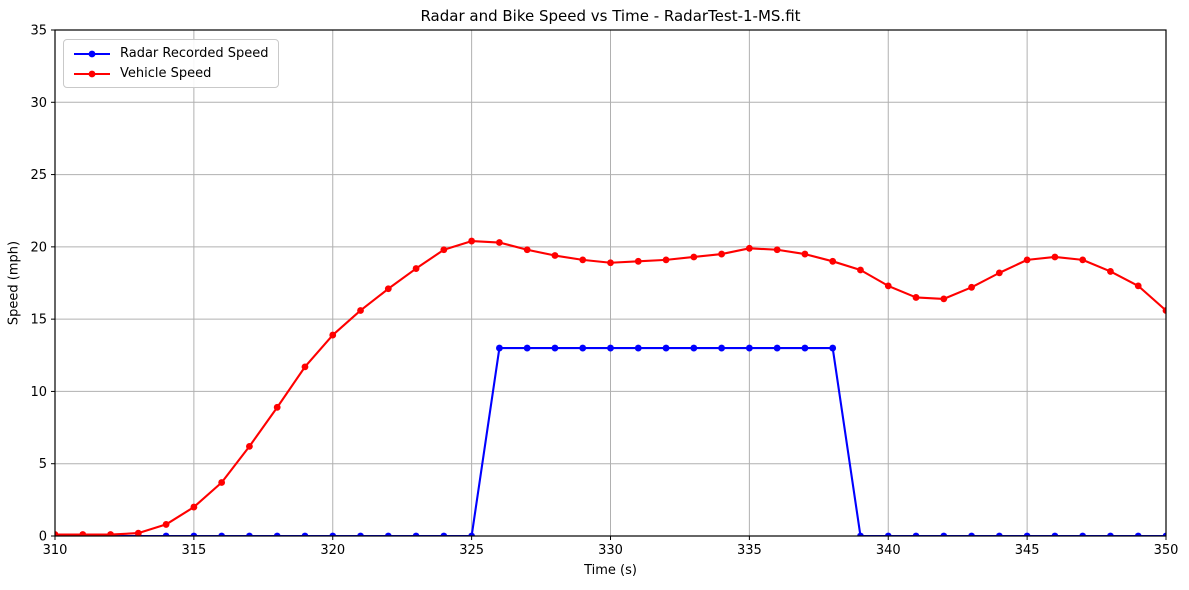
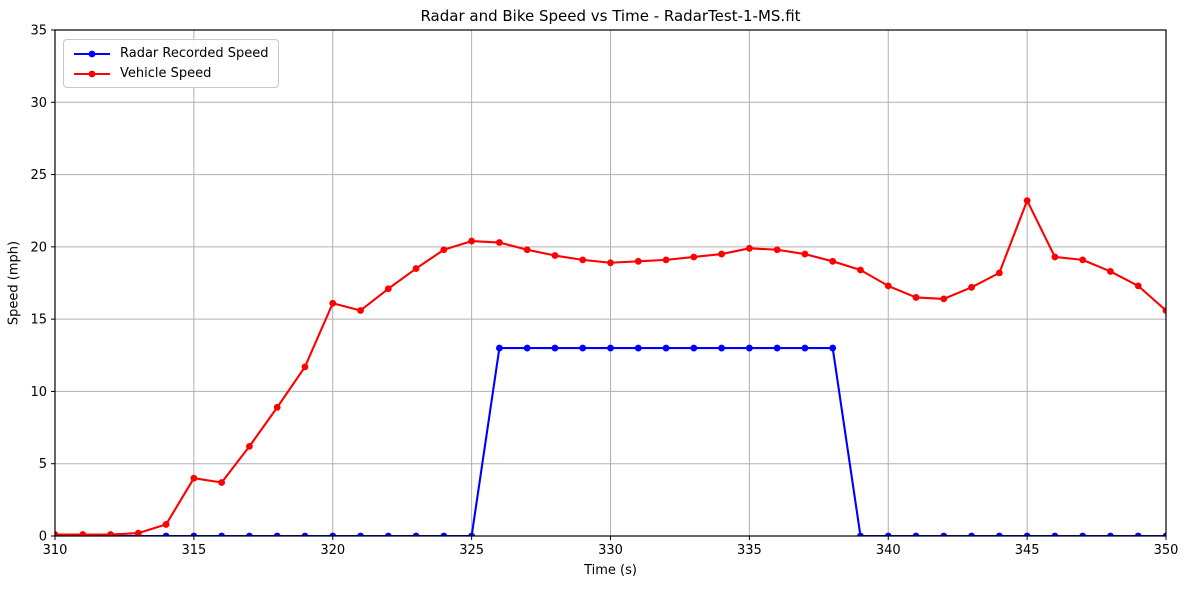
Vehicle Speed/315: 2.0 -> 4.0
Vehicle Speed/320: 13.9 -> 16.1
Vehicle Speed/345: 19.1 -> 23.2
